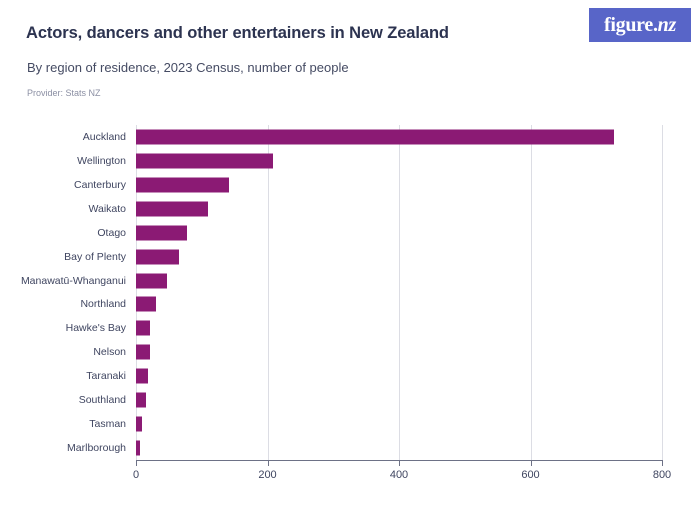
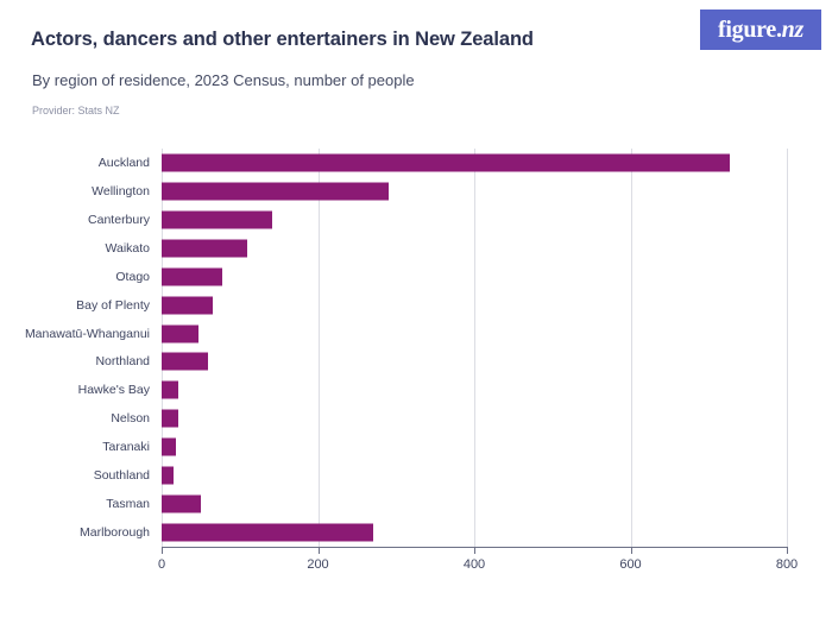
Wellington: 210 -> 290
Northland: 30 -> 60
Tasman: 10 -> 50
Marlborough: 10 -> 270
